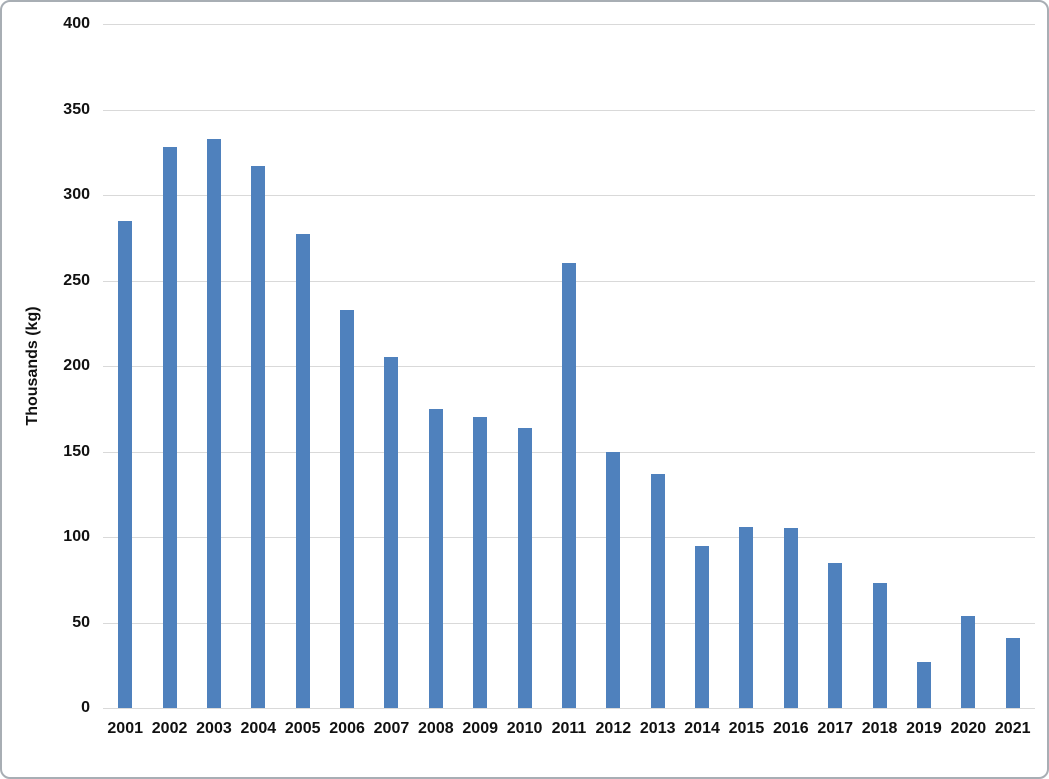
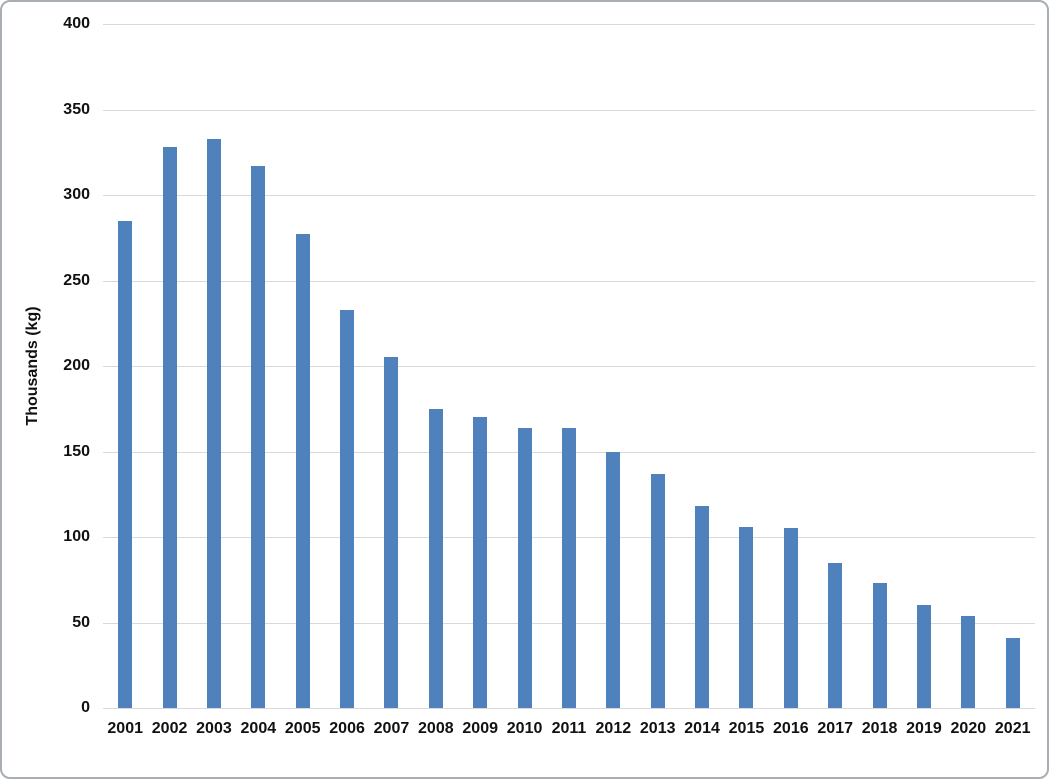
2011: 260 -> 164
2014: 95 -> 118
2019: 27 -> 60
